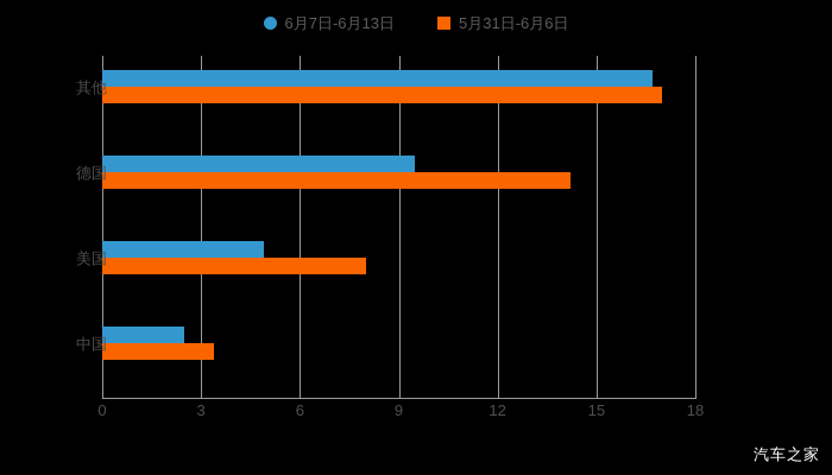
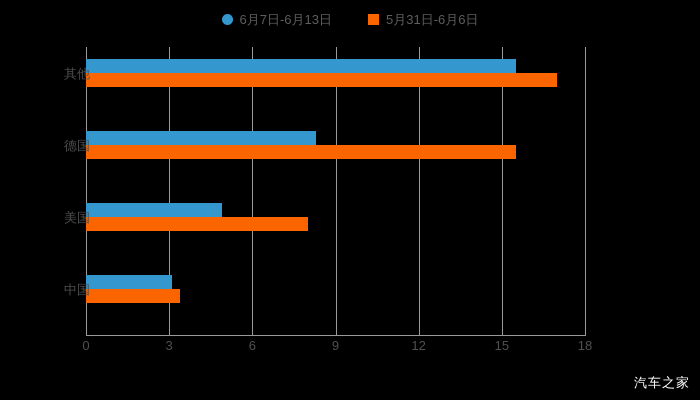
6月7日-6月13日/中国: 2.5 -> 3.1
6月7日-6月13日/德国: 9.5 -> 8.3
5月31日-6月6日/德国: 14.2 -> 15.5
6月7日-6月13日/其他: 16.7 -> 15.5
